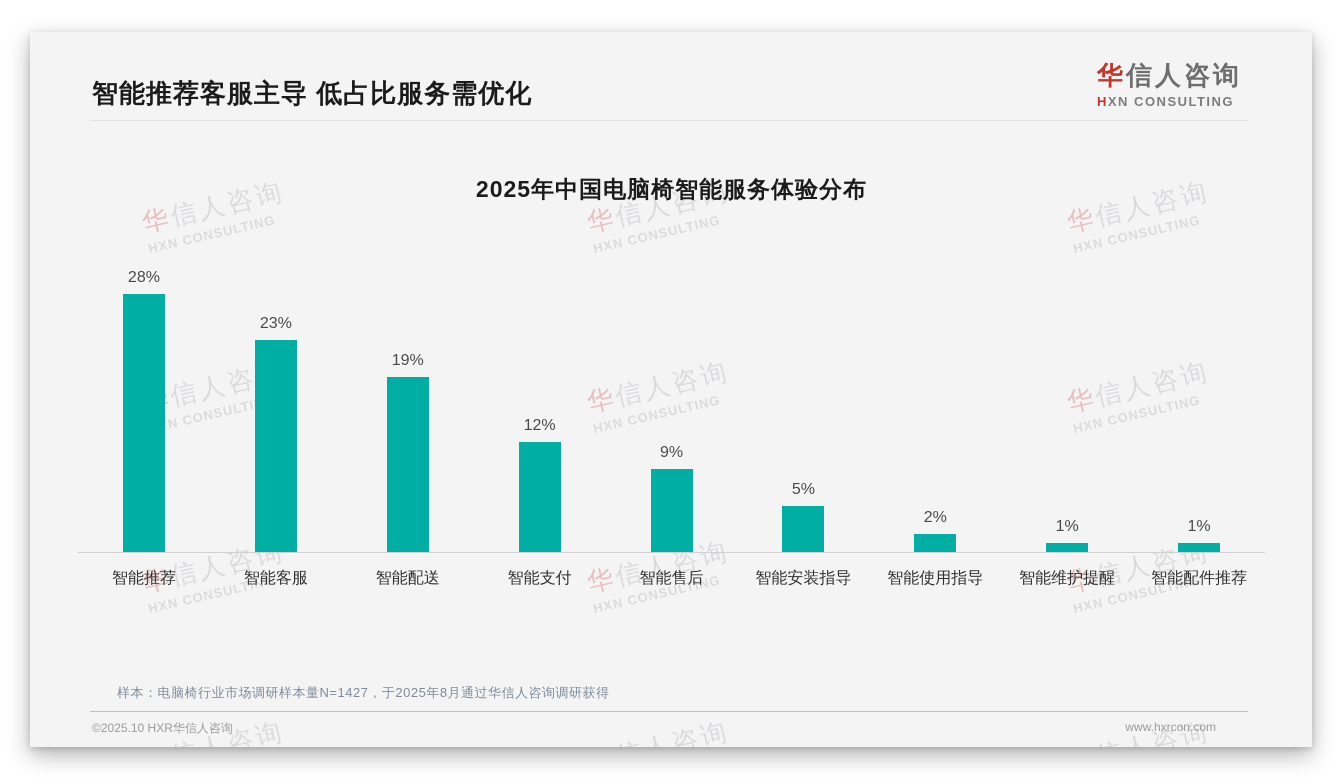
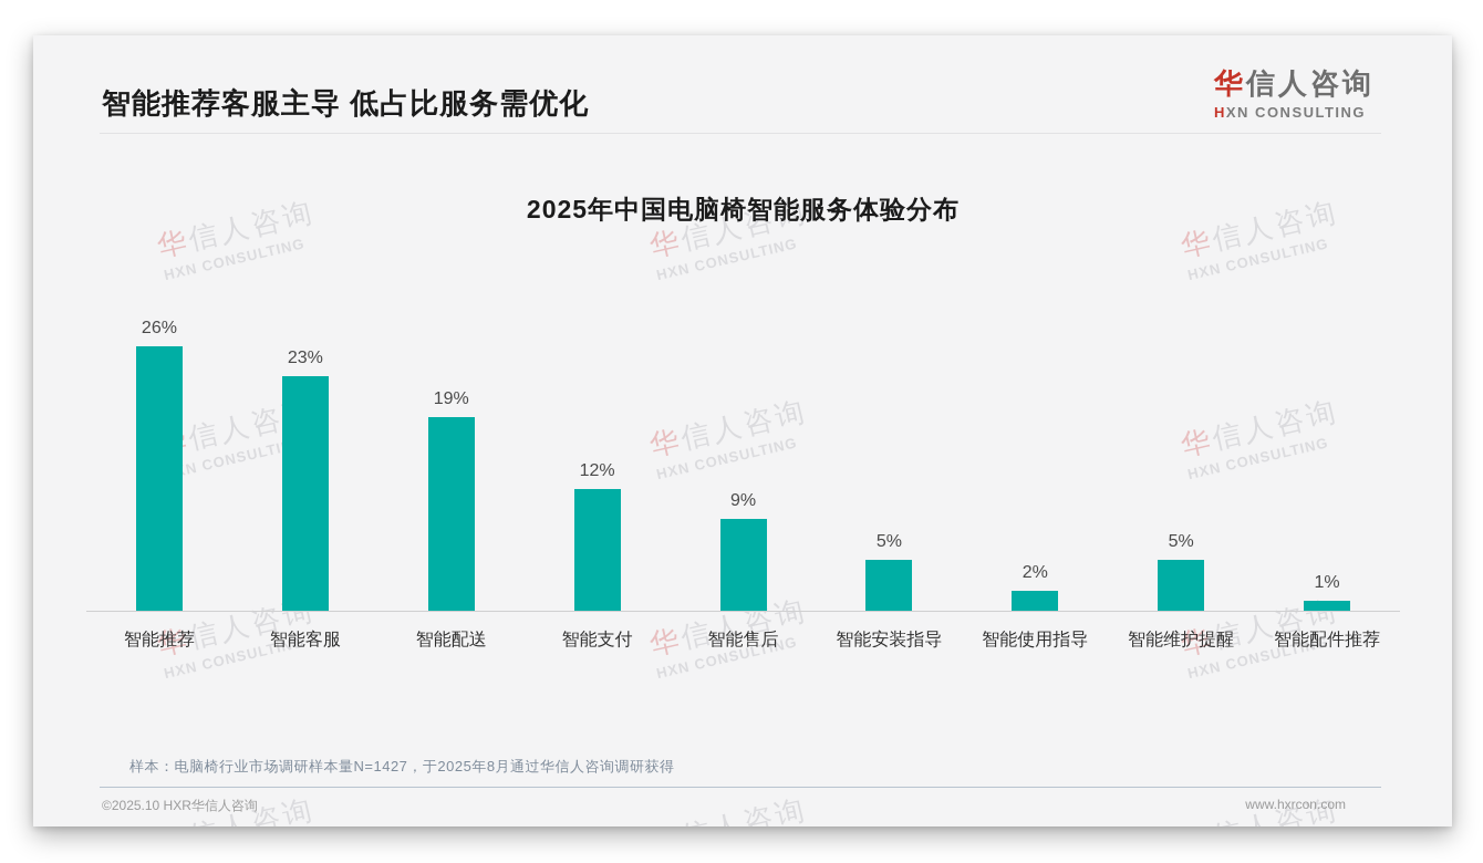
智能推荐: 28% -> 26%
智能维护提醒: 1% -> 5%
